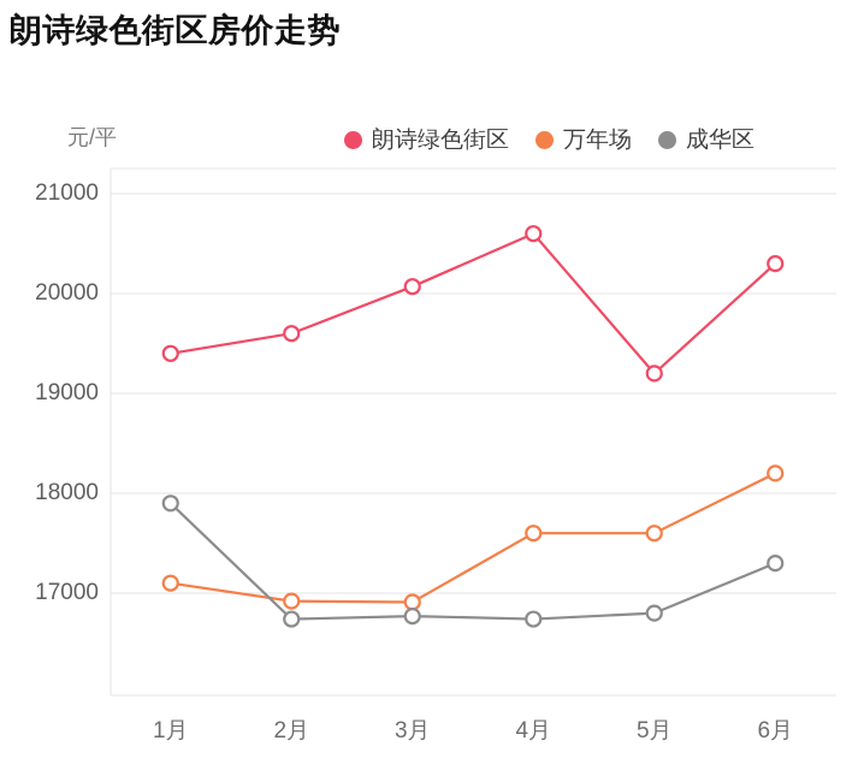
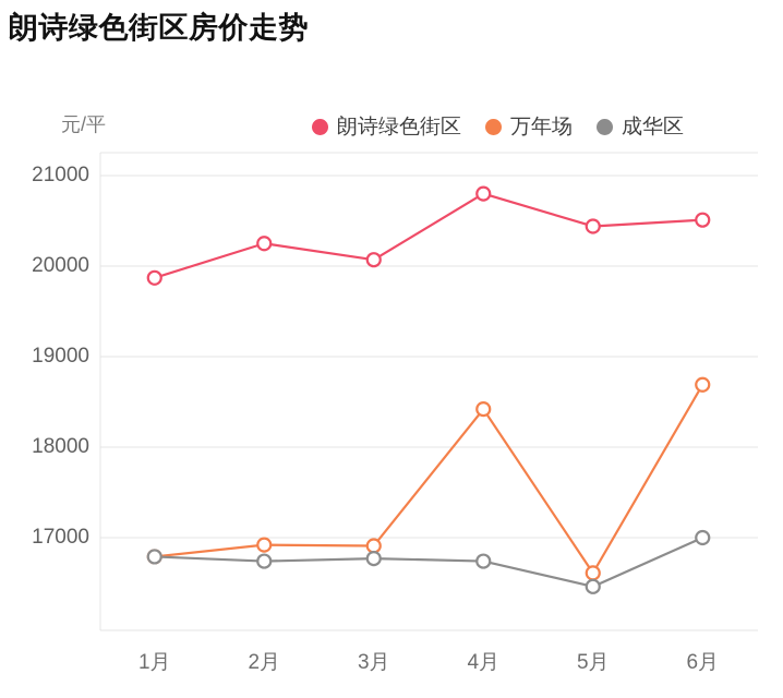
朗诗绿色街区/1月: 19400 -> 19900
万年场/1月: 17100 -> 16800
成华区/1月: 17900 -> 16800
朗诗绿色街区/2月: 19600 -> 20200
朗诗绿色街区/4月: 20600 -> 20800
万年场/4月: 17600 -> 18400
朗诗绿色街区/5月: 19200 -> 20400
万年场/5月: 17600 -> 16600
成华区/5月: 16800 -> 16500
朗诗绿色街区/6月: 20300 -> 20500
万年场/6月: 18200 -> 18700
成华区/6月: 17300 -> 17000
